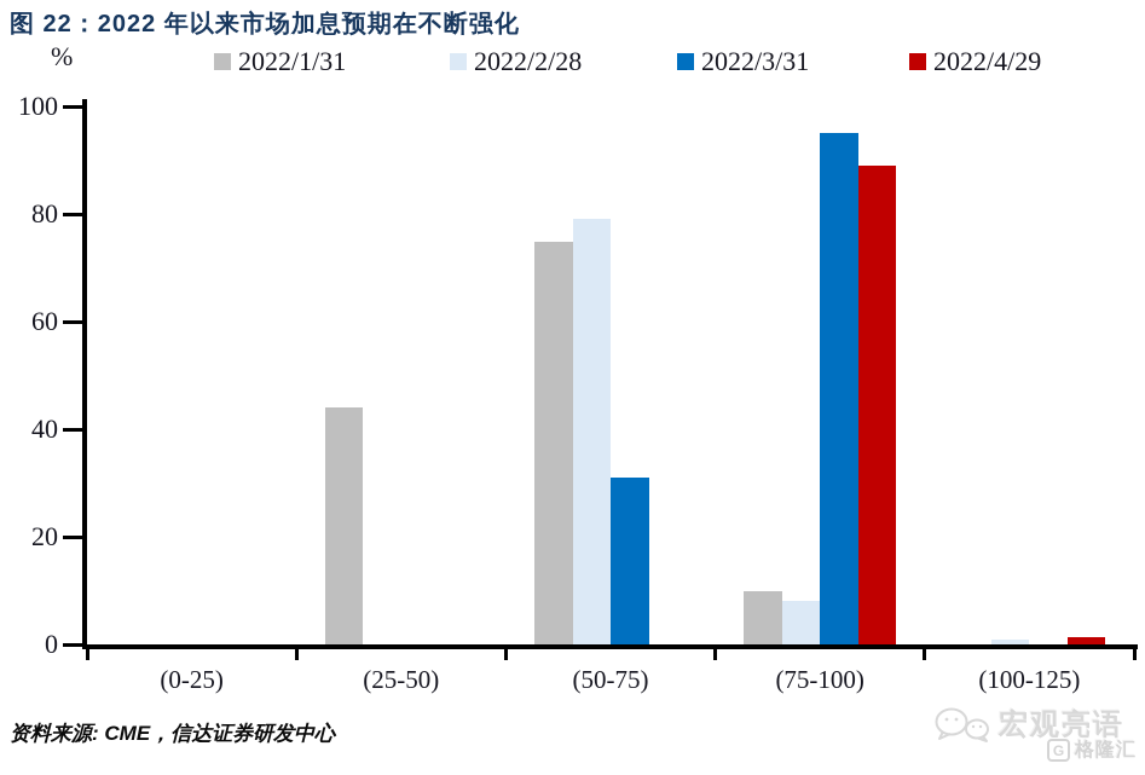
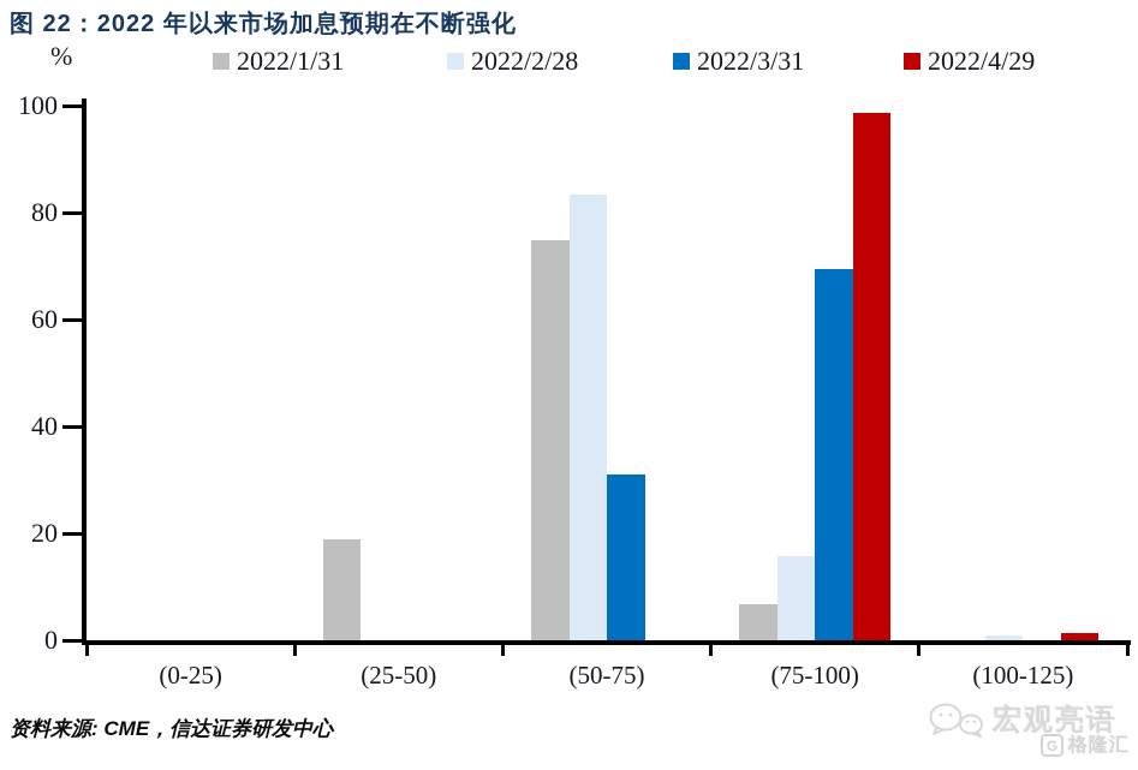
2022/1/31/(25-50): 44 -> 19
2022/2/28/(50-75): 79 -> 83
2022/1/31/(75-100): 10 -> 7
2022/2/28/(75-100): 8 -> 16
2022/3/31/(75-100): 95 -> 69
2022/4/29/(75-100): 89 -> 99
